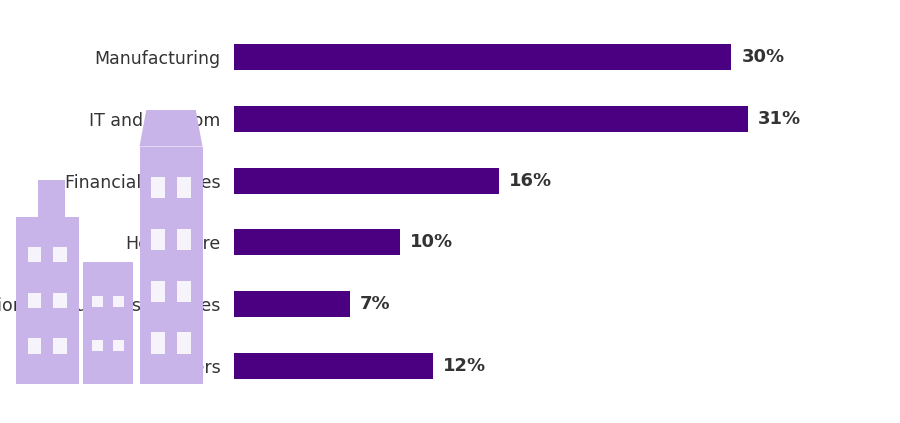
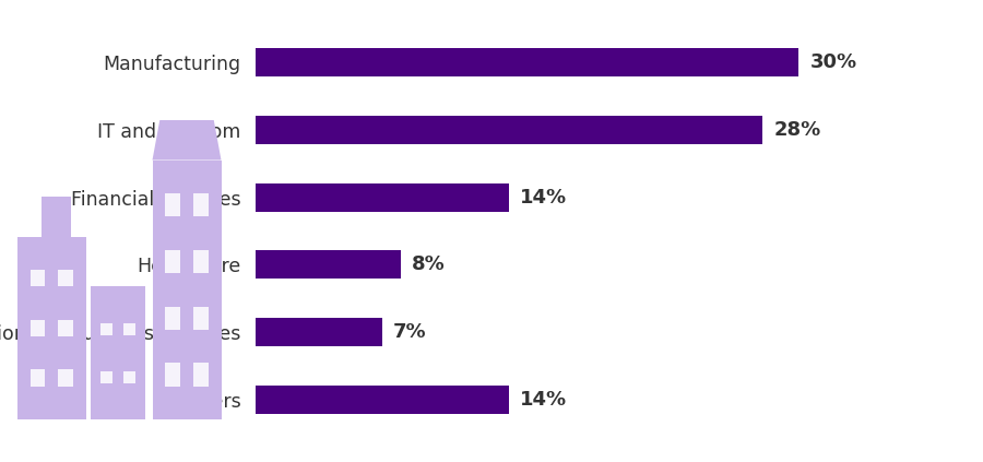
IT and Telecom: 31% -> 28%
Financial Services: 16% -> 14%
Healthcare: 10% -> 8%
Others: 12% -> 14%
